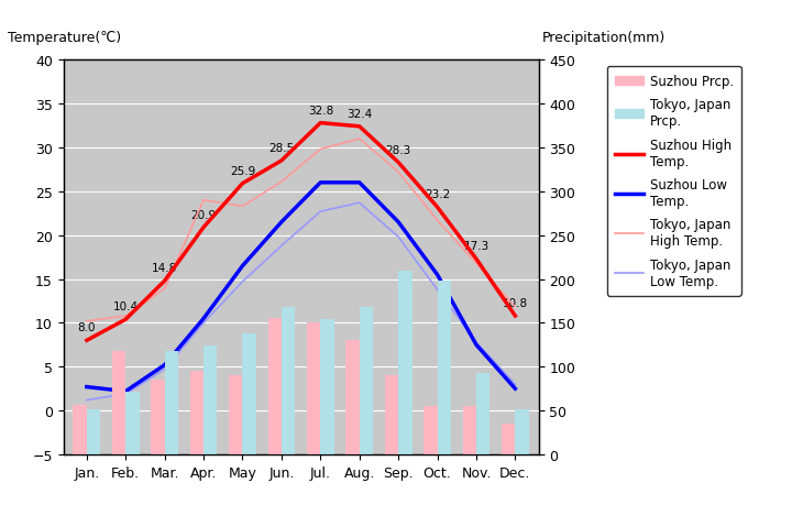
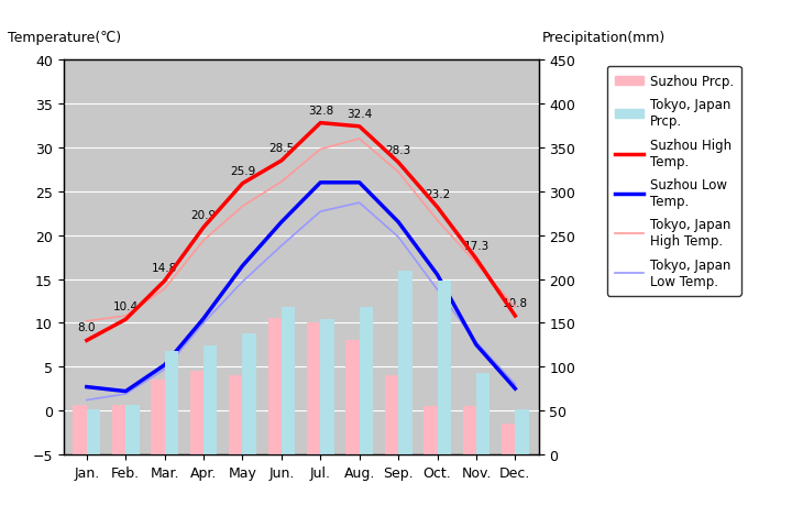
Suzhou Prcp./Feb.: 118 -> 57
Tokyo, Japan Prcp./Feb.: 72 -> 56
Tokyo, Japan High Temp./Apr.: 24.0 -> 19.4
